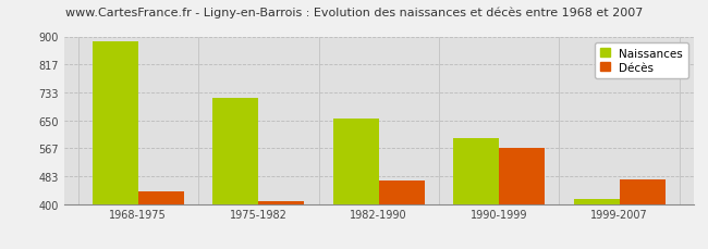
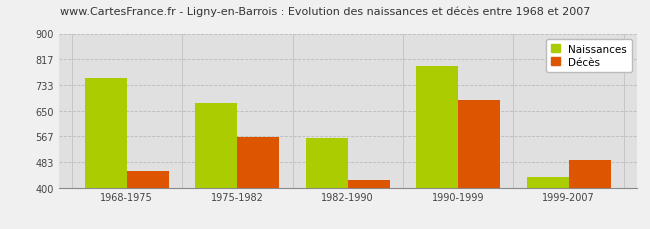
Naissances/1968-1975: 885 -> 755
Décès/1968-1975: 437 -> 455
Naissances/1975-1982: 718 -> 675
Décès/1975-1982: 408 -> 565
Naissances/1982-1990: 656 -> 560
Décès/1982-1990: 470 -> 425
Naissances/1990-1999: 597 -> 795
Décès/1990-1999: 568 -> 685
Naissances/1999-2007: 415 -> 435
Décès/1999-2007: 473 -> 490
